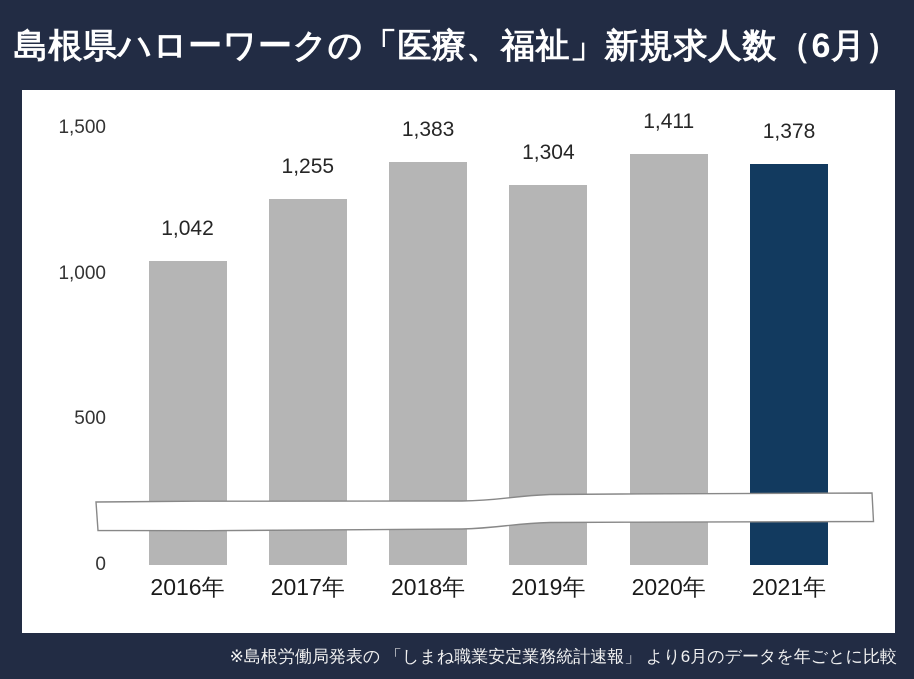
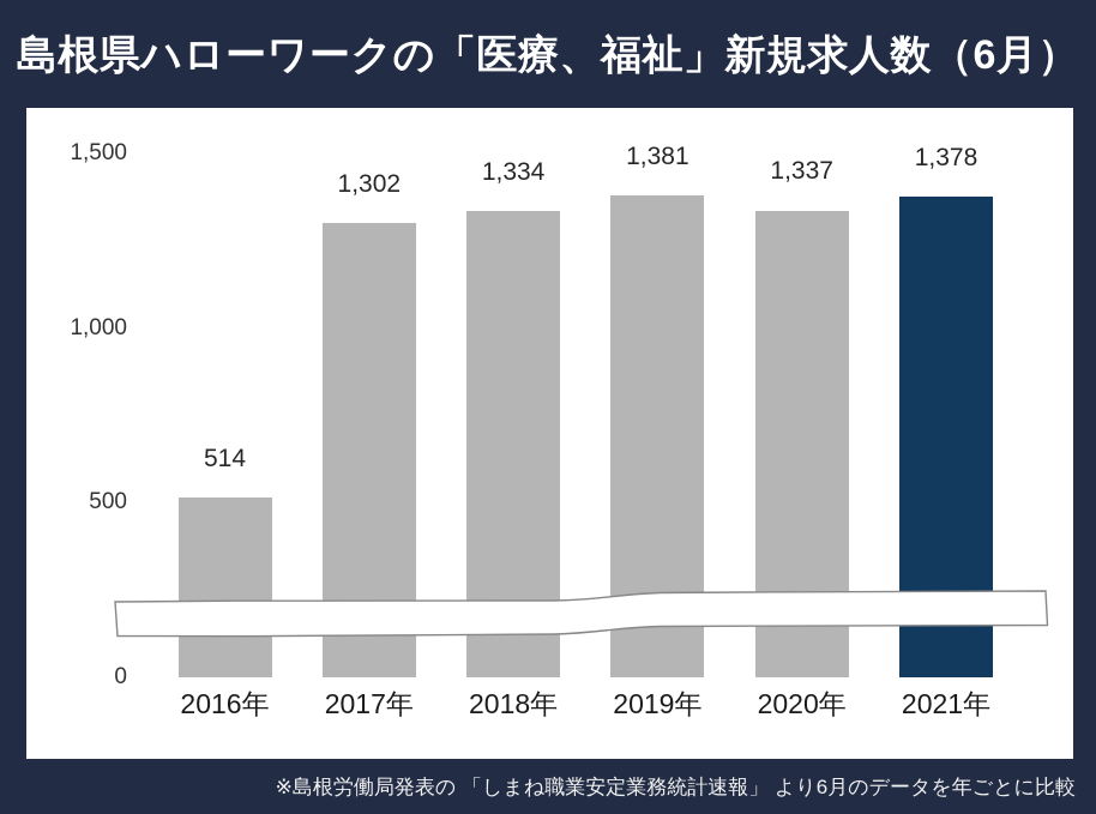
2016年: 1,042 -> 514
2017年: 1,255 -> 1,302
2018年: 1,383 -> 1,334
2019年: 1,304 -> 1,381
2020年: 1,411 -> 1,337
